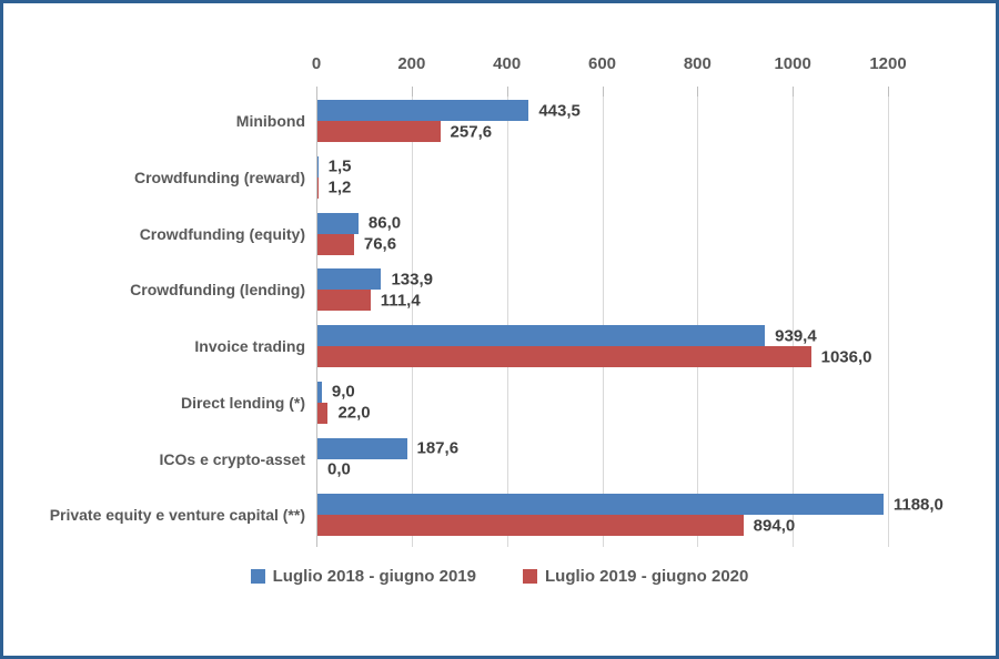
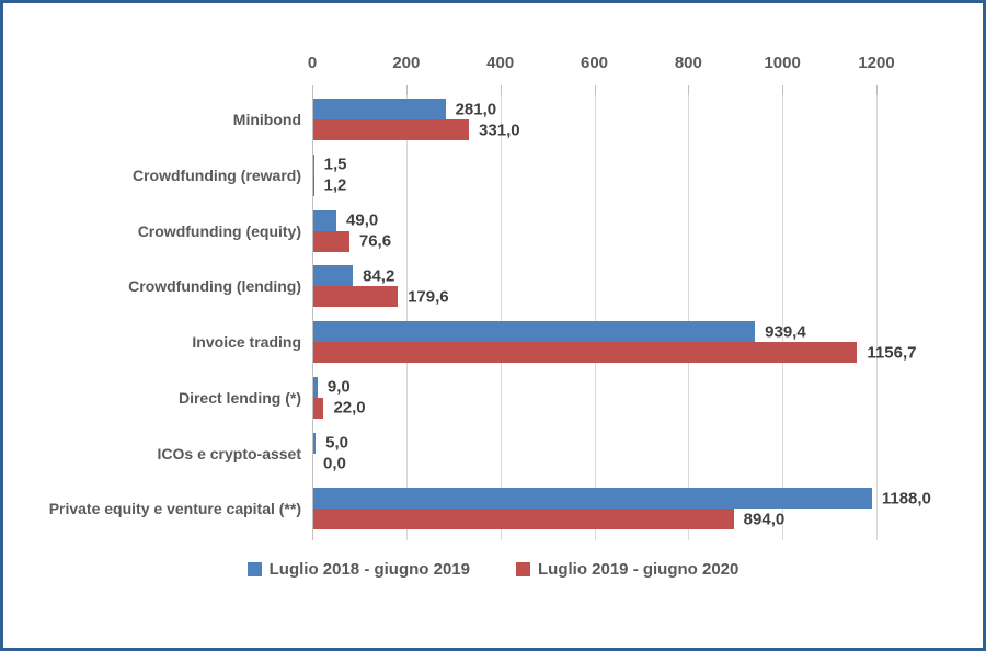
Luglio 2018 - giugno 2019/Minibond: 443,5 -> 281,0
Luglio 2019 - giugno 2020/Minibond: 257,6 -> 331,0
Luglio 2018 - giugno 2019/Crowdfunding (equity): 86,0 -> 49,0
Luglio 2018 - giugno 2019/Crowdfunding (lending): 133,9 -> 84,2
Luglio 2019 - giugno 2020/Crowdfunding (lending): 111,4 -> 179,6
Luglio 2019 - giugno 2020/Invoice trading: 1036,0 -> 1156,7
Luglio 2018 - giugno 2019/ICOs e crypto-asset: 187,6 -> 5,0
